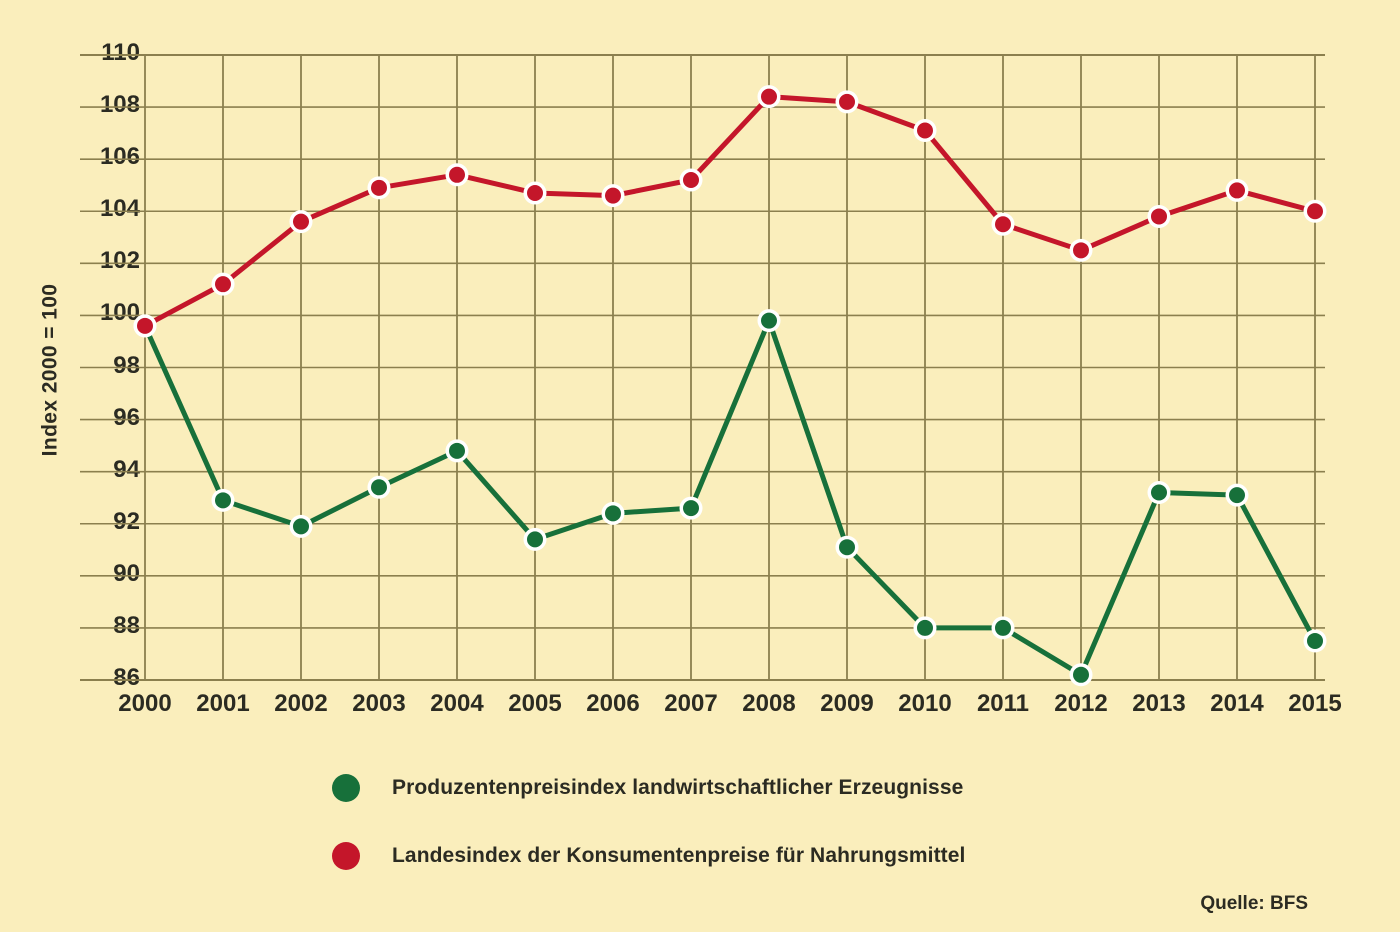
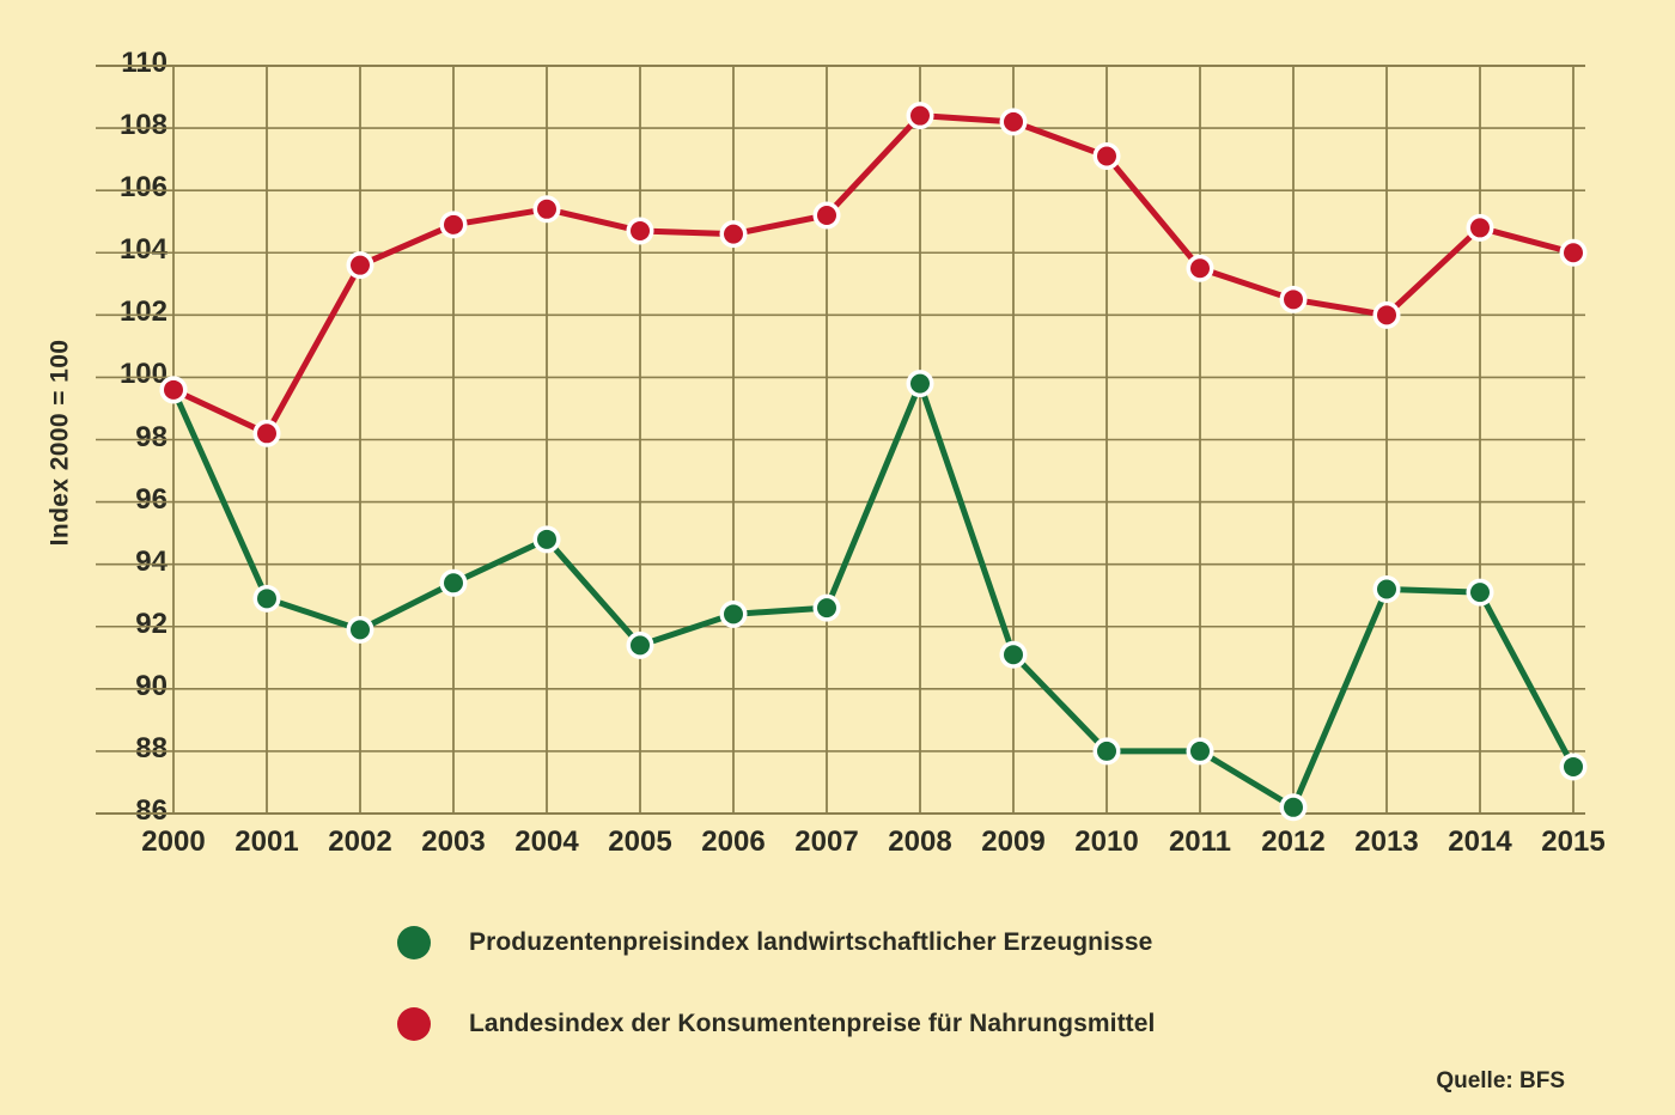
Landesindex der Konsumentenpreise für Nahrungsmittel/2001: 101.2 -> 98.2
Landesindex der Konsumentenpreise für Nahrungsmittel/2013: 103.8 -> 102.0
